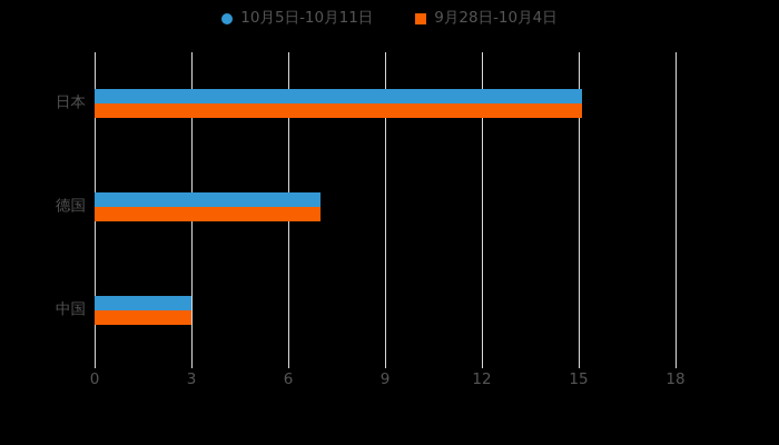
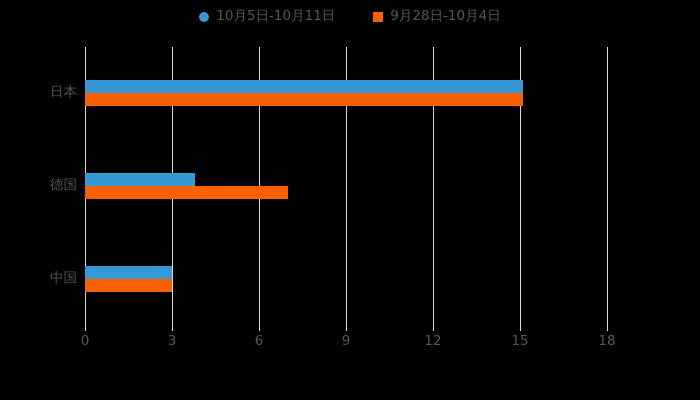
10月5日-10月11日/德国: 7.0 -> 3.8
